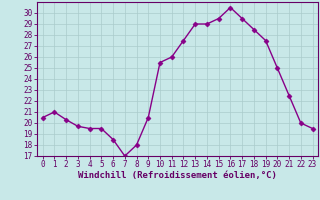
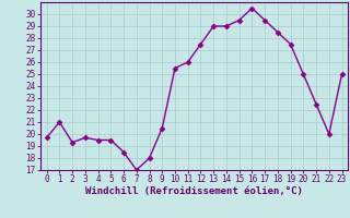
0: 20.5 -> 19.7
2: 20.3 -> 19.3
23: 19.5 -> 25.0
